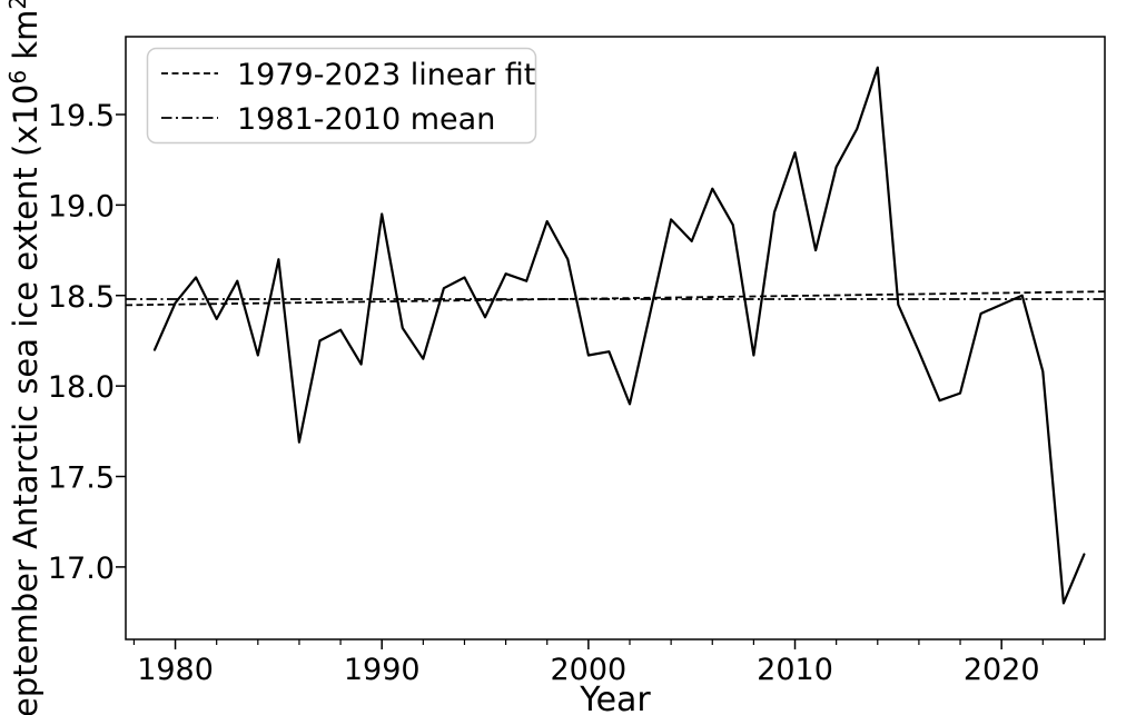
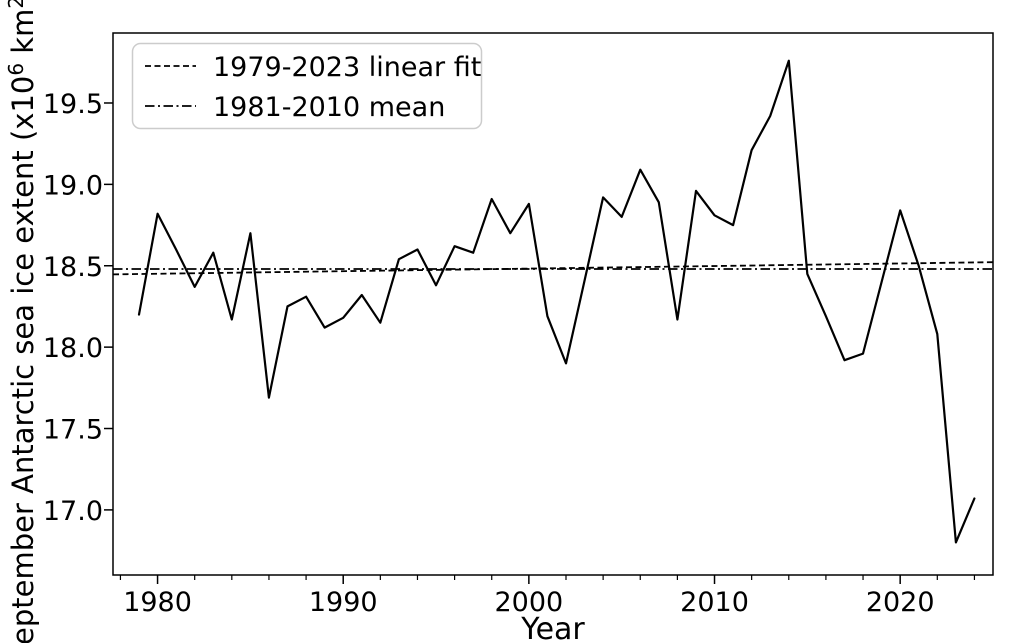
1980: 18.46 -> 18.82
1990: 18.95 -> 18.18
2000: 18.17 -> 18.88
2010: 19.29 -> 18.81
2020: 18.45 -> 18.84
